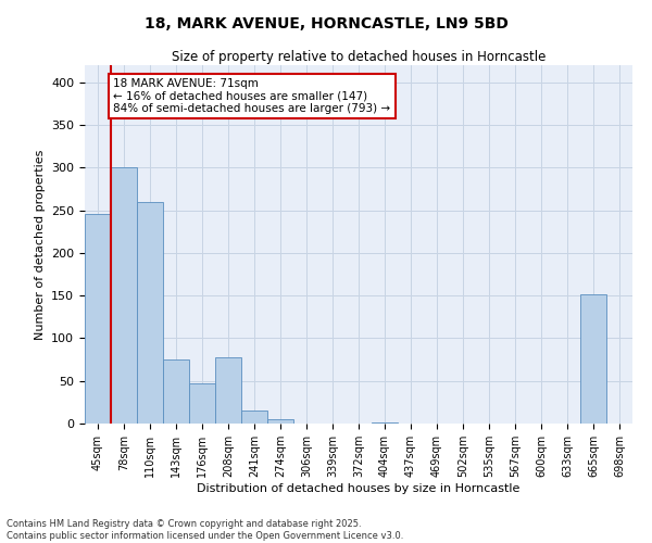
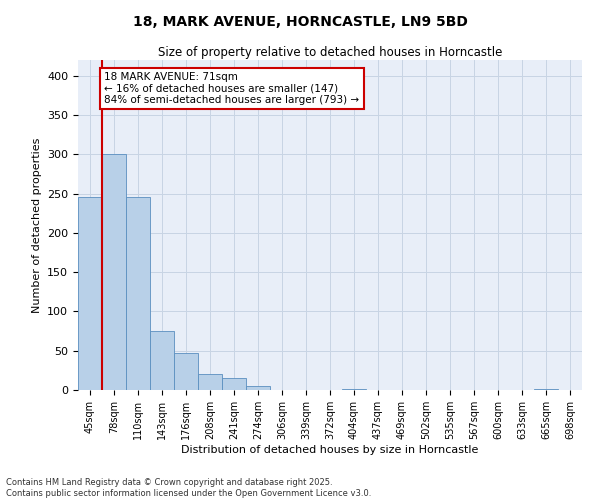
110sqm: 260 -> 245
208sqm: 78 -> 20
665sqm: 152 -> 1
